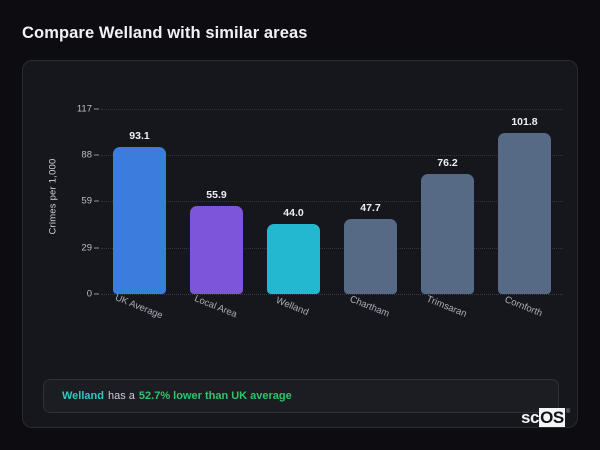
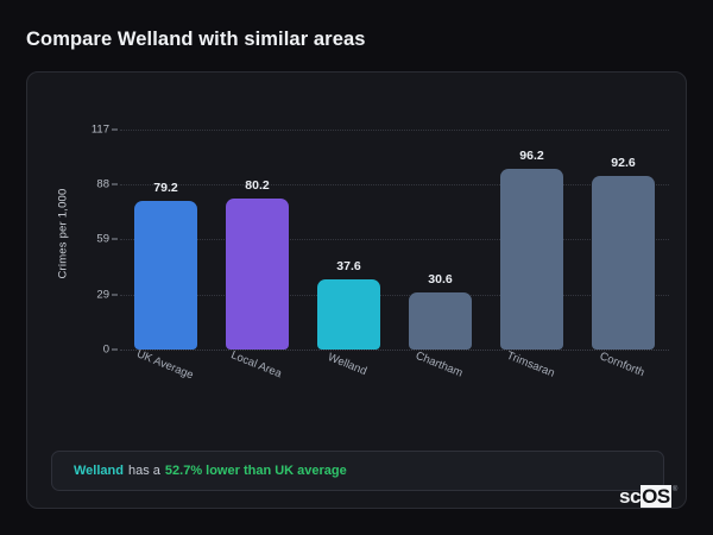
UK Average: 93.1 -> 79.2
Local Area: 55.9 -> 80.2
Welland: 44.0 -> 37.6
Chartham: 47.7 -> 30.6
Trimsaran: 76.2 -> 96.2
Cornforth: 101.8 -> 92.6
